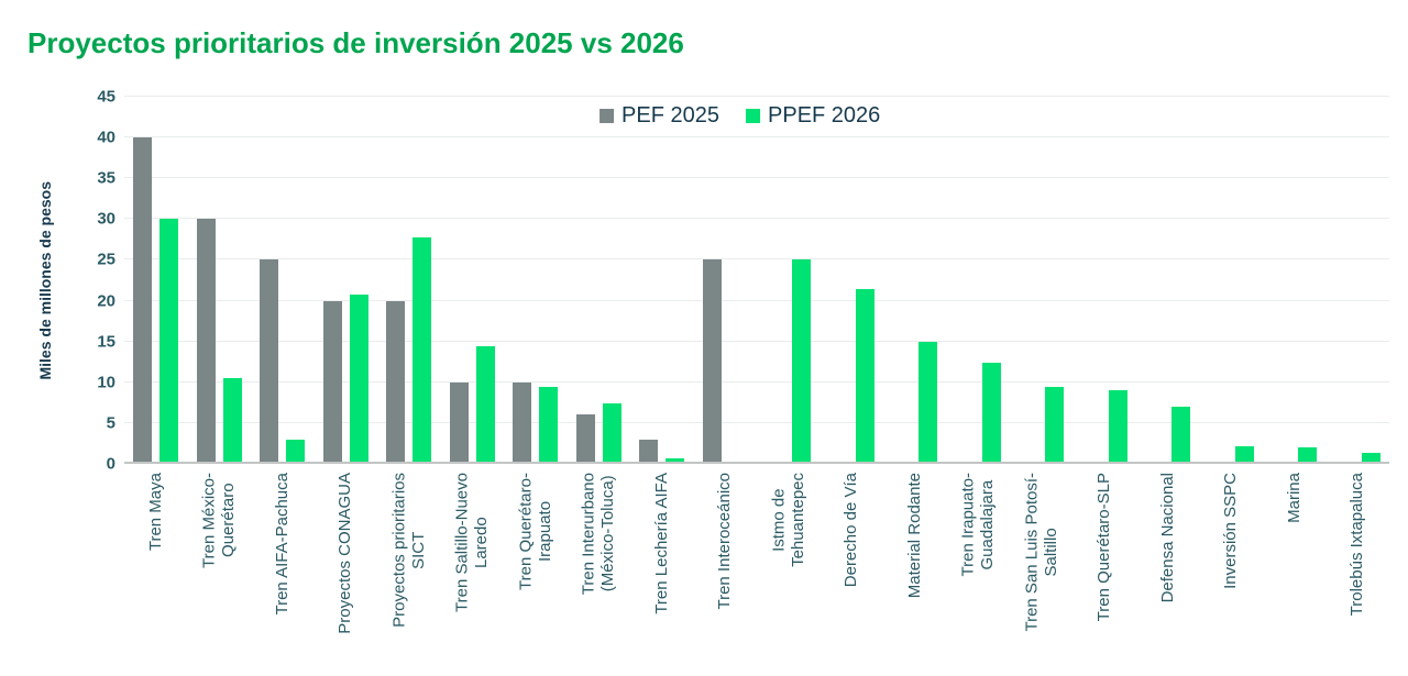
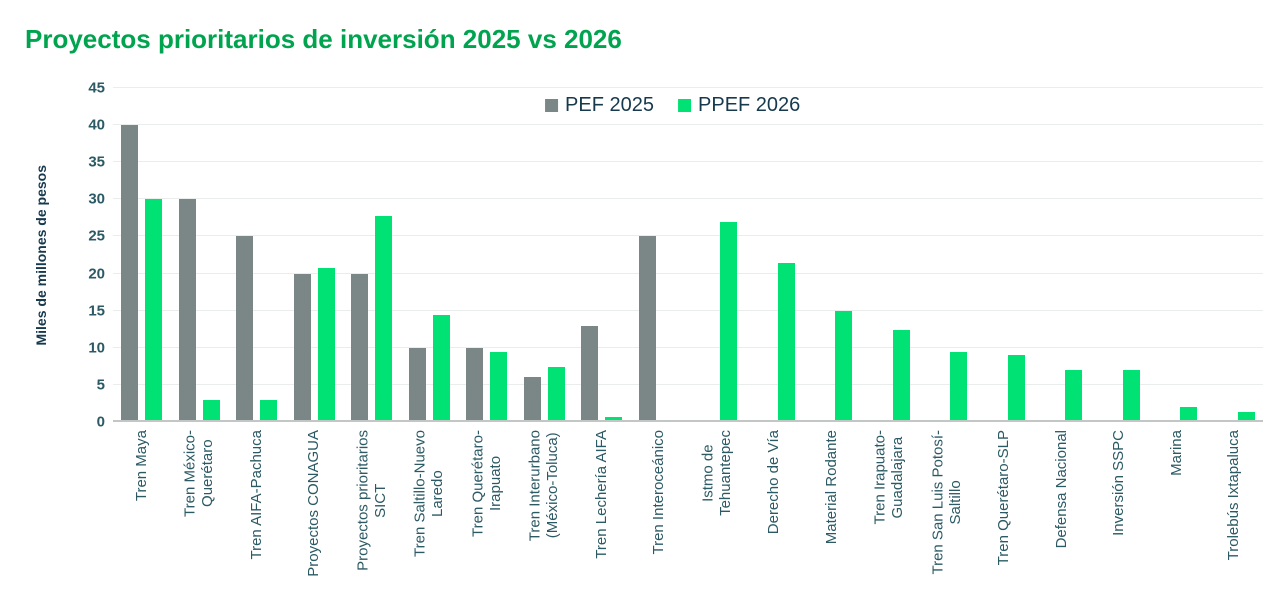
PPEF 2026/Tren México- Querétaro: 10 -> 3
PEF 2025/Tren Lechería AIFA: 3 -> 13
PPEF 2026/Istmo de Tehuantepec: 25 -> 27
PPEF 2026/Inversión SSPC: 2 -> 7
